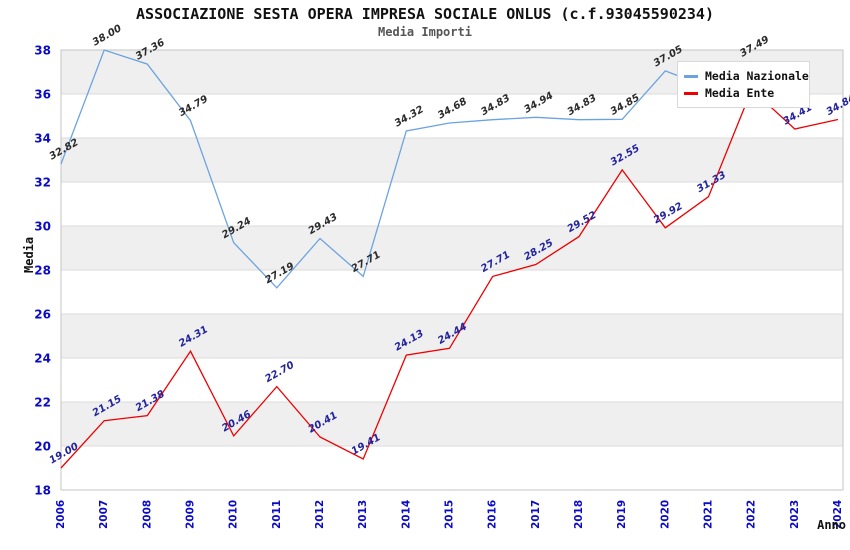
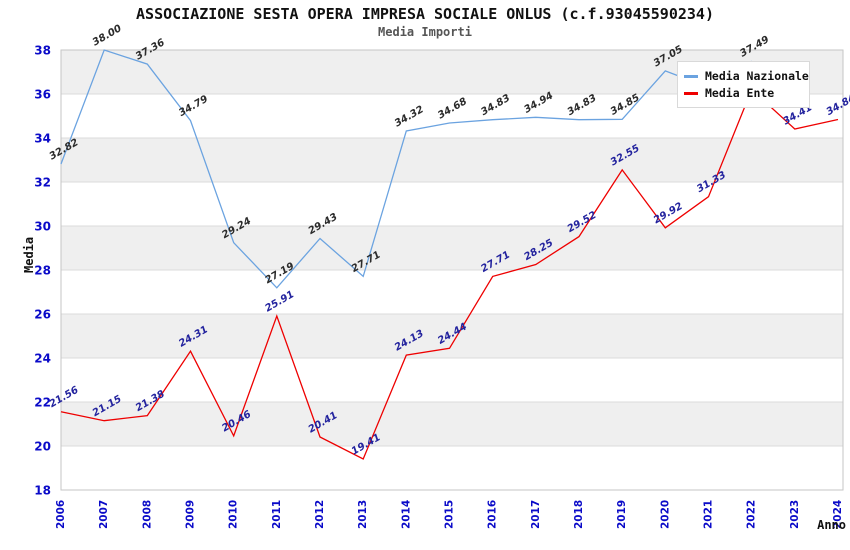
Media Ente/2006: 19.00 -> 21.56
Media Ente/2011: 22.70 -> 25.91
